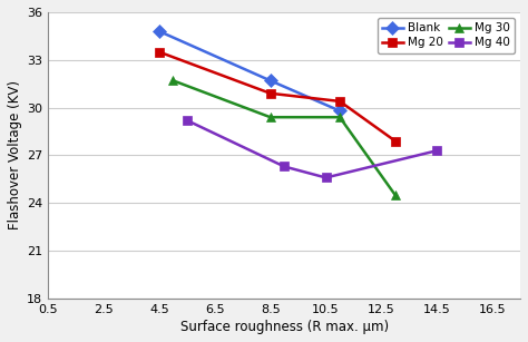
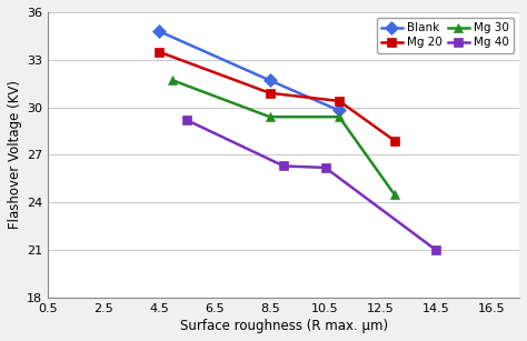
Mg 40/10.5: 25.6 -> 26.2
Mg 40/14.5: 27.3 -> 21.0
